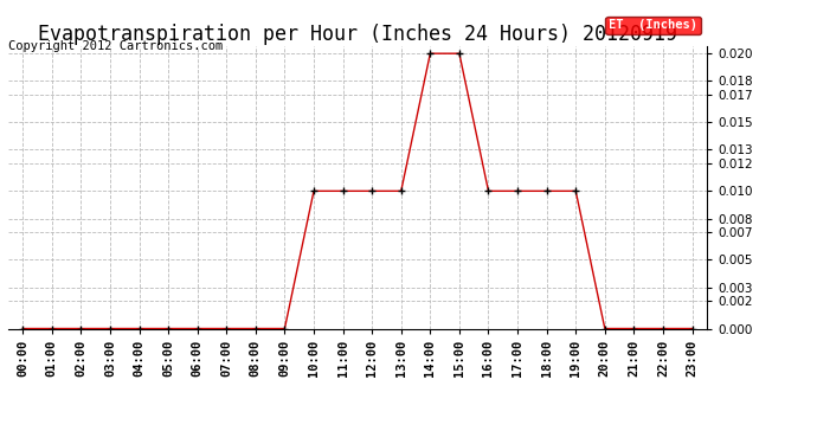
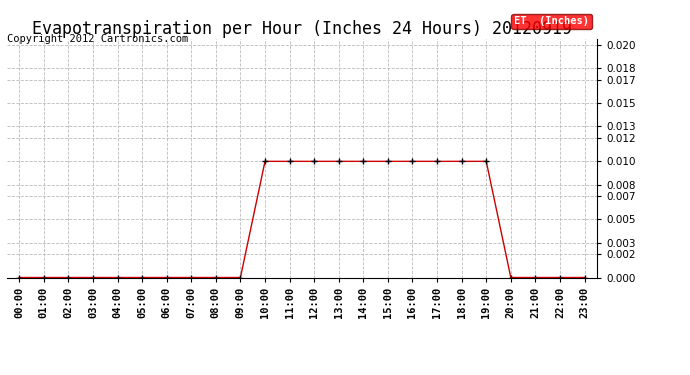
14:00: 0.02 -> 0.01
15:00: 0.02 -> 0.01
